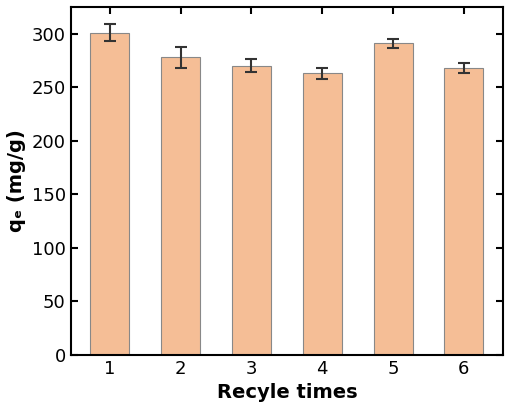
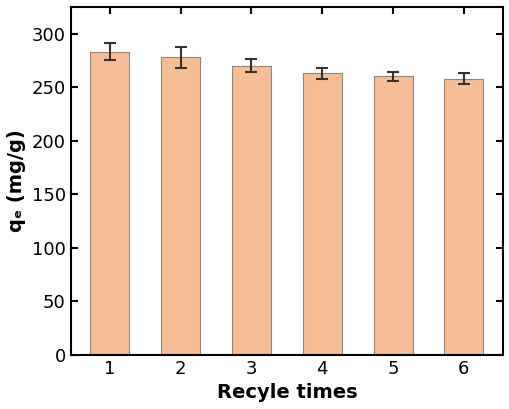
1: 301 -> 283
5: 291 -> 260
6: 268 -> 258
